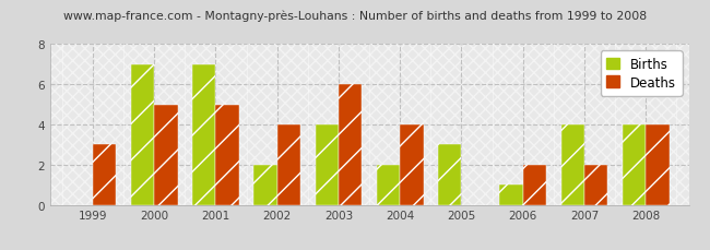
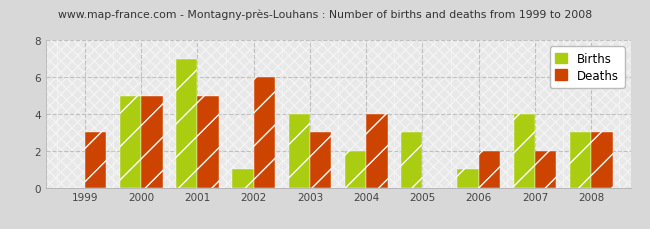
Births/2000: 7 -> 5
Births/2002: 2 -> 1
Deaths/2002: 4 -> 6
Deaths/2003: 6 -> 3
Births/2008: 4 -> 3
Deaths/2008: 4 -> 3
